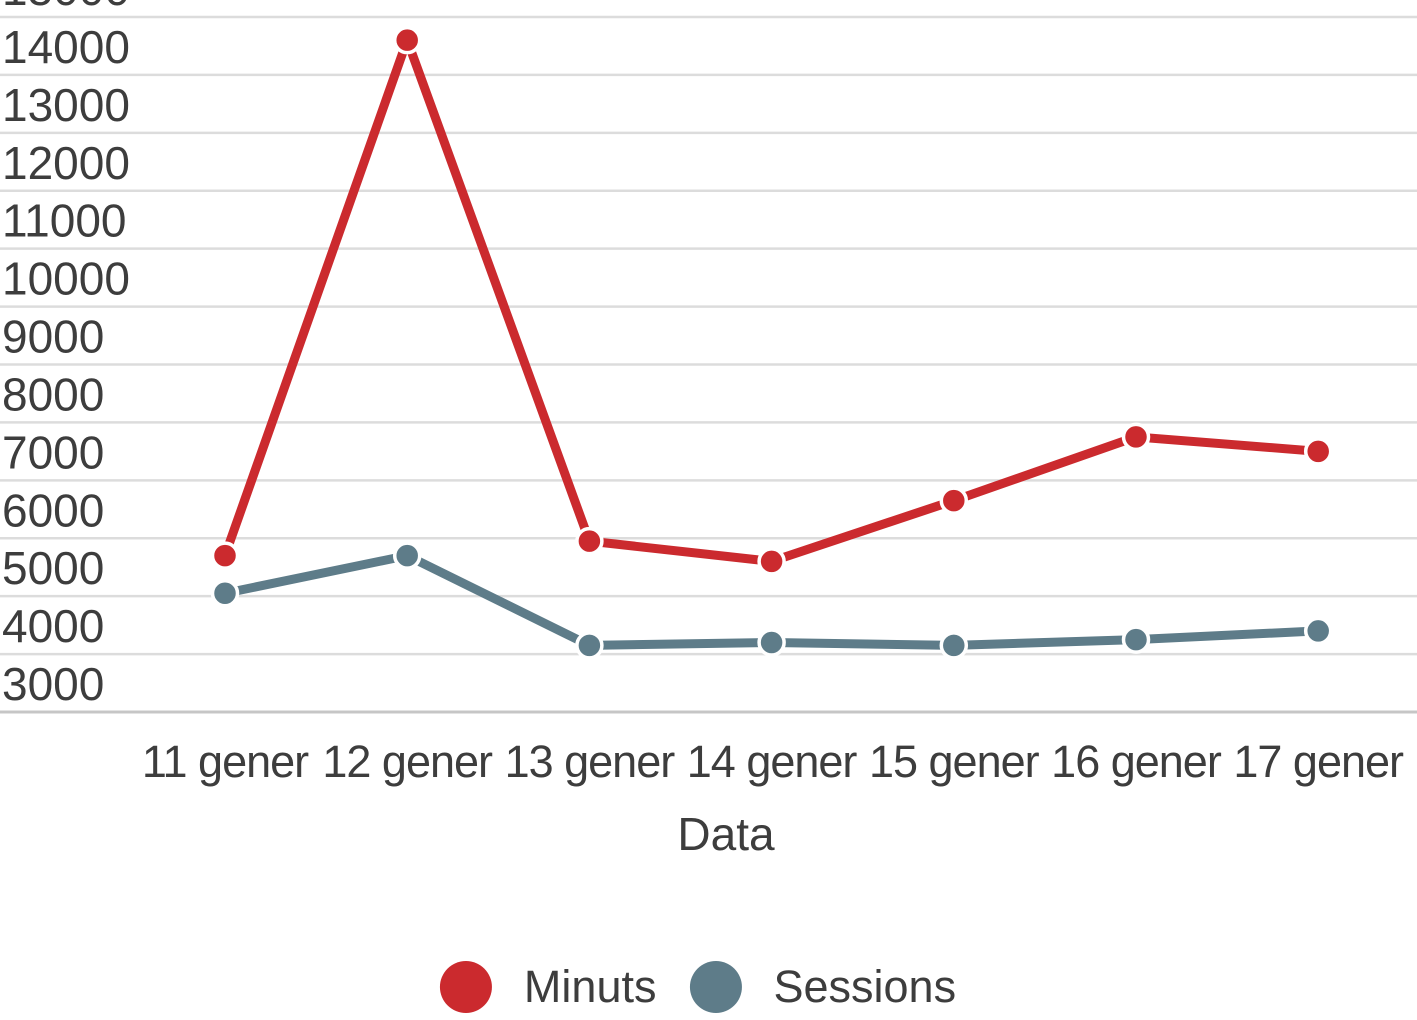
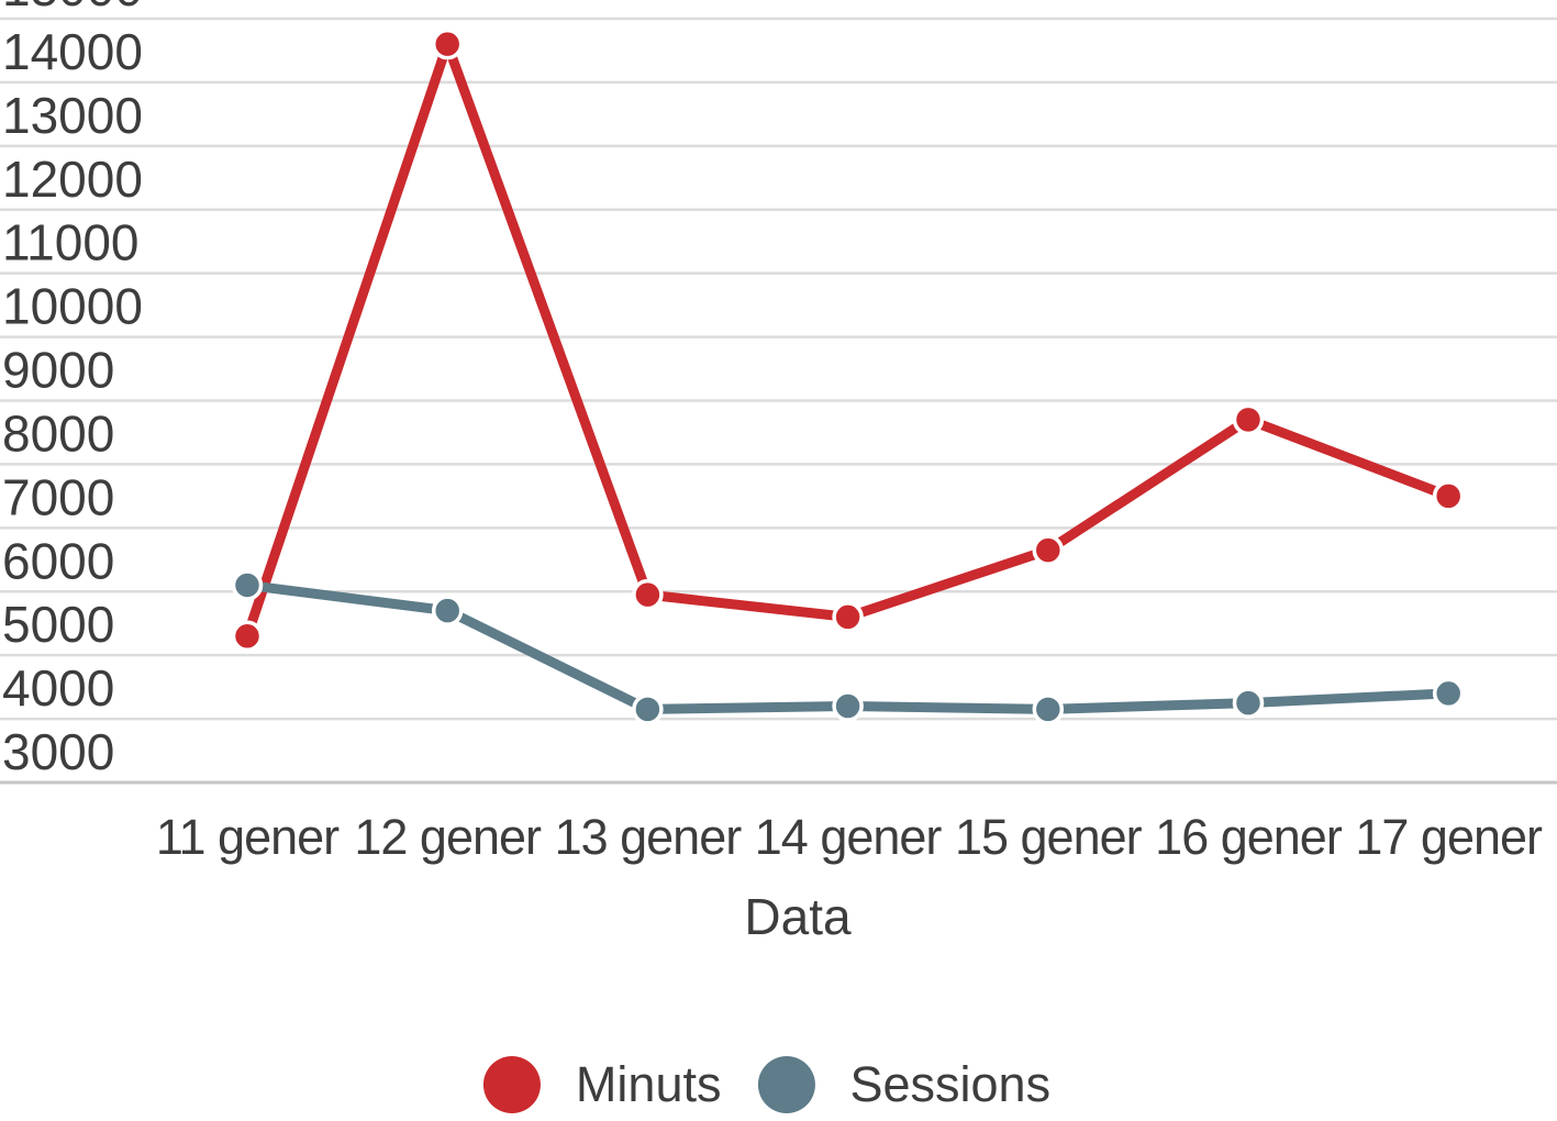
Minuts/11 gener: 5700 -> 5300
Sessions/11 gener: 5000 -> 6100
Minuts/16 gener: 7800 -> 8700
